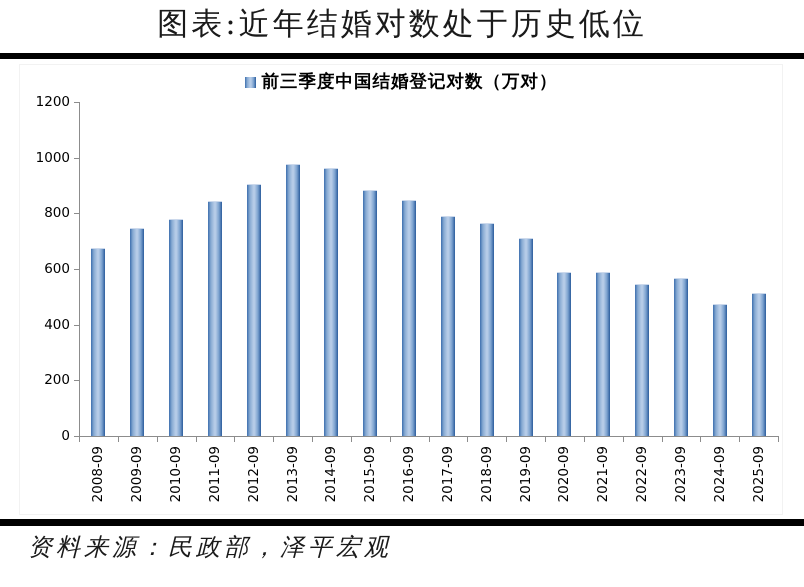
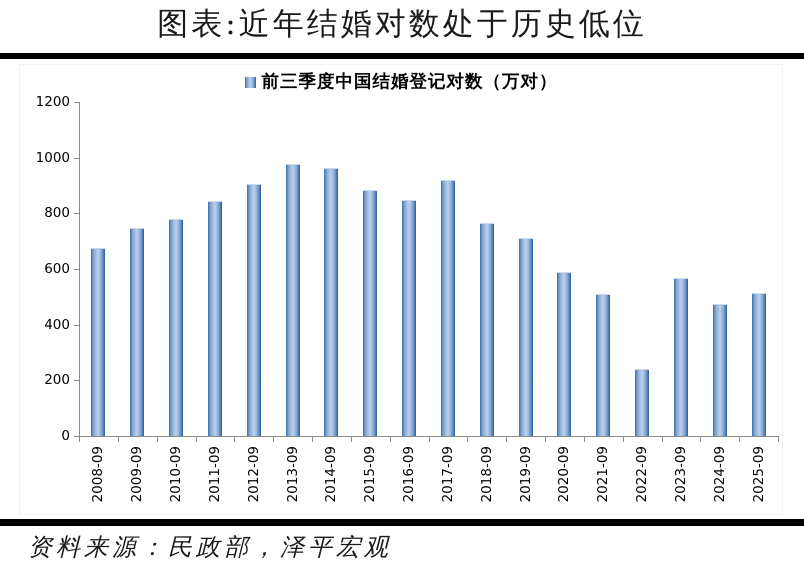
2017-09: 790 -> 920
2021-09: 590 -> 510
2022-09: 540 -> 240
